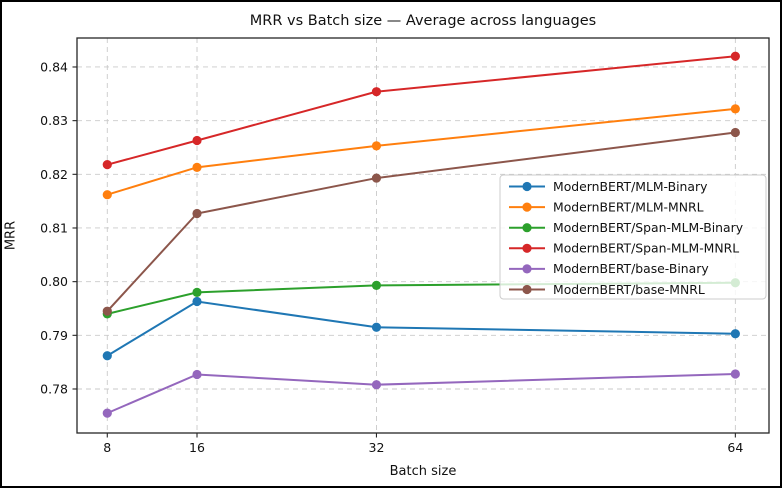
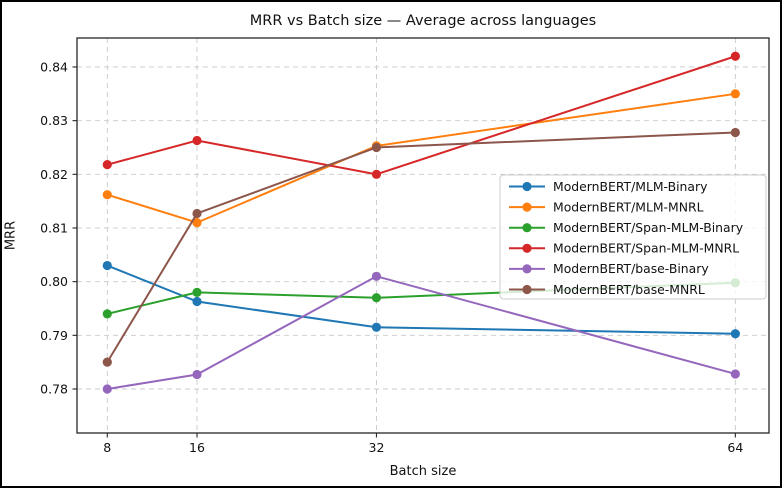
ModernBERT/MLM-Binary/8: 0.786 -> 0.803
ModernBERT/base-Binary/8: 0.775 -> 0.780
ModernBERT/base-MNRL/8: 0.794 -> 0.785
ModernBERT/MLM-MNRL/16: 0.821 -> 0.811
ModernBERT/Span-MLM-Binary/32: 0.799 -> 0.797
ModernBERT/Span-MLM-MNRL/32: 0.835 -> 0.820
ModernBERT/base-Binary/32: 0.781 -> 0.801
ModernBERT/base-MNRL/32: 0.819 -> 0.825
ModernBERT/MLM-MNRL/64: 0.832 -> 0.835
